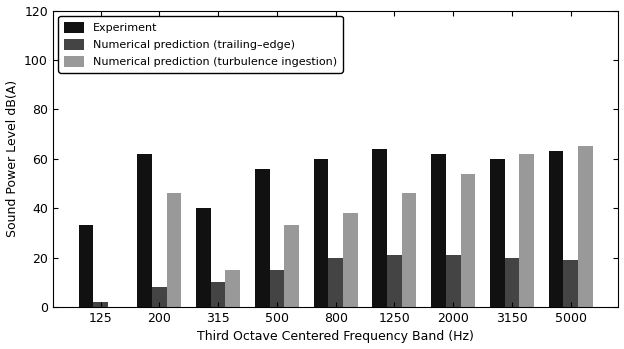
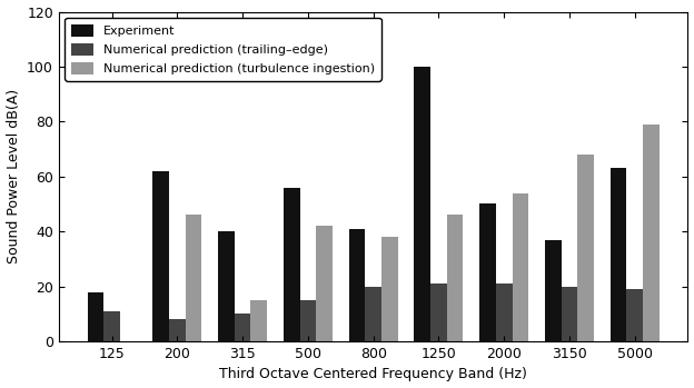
Experiment/125: 33 -> 18
Numerical prediction (trailing–edge)/125: 2 -> 11
Numerical prediction (turbulence ingestion)/500: 33 -> 42
Experiment/800: 60 -> 41
Experiment/1250: 64 -> 100
Experiment/2000: 62 -> 50
Experiment/3150: 60 -> 37
Numerical prediction (turbulence ingestion)/3150: 62 -> 68
Numerical prediction (turbulence ingestion)/5000: 65 -> 79
